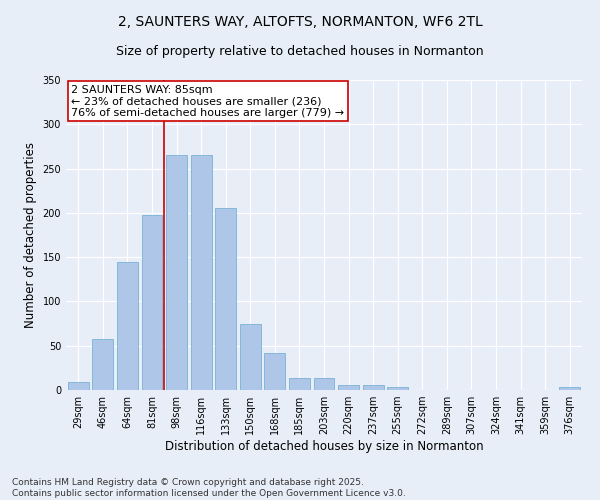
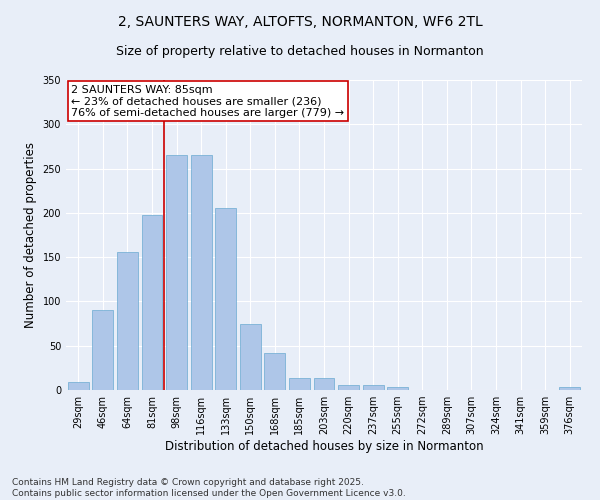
46sqm: 58 -> 90
64sqm: 145 -> 156
